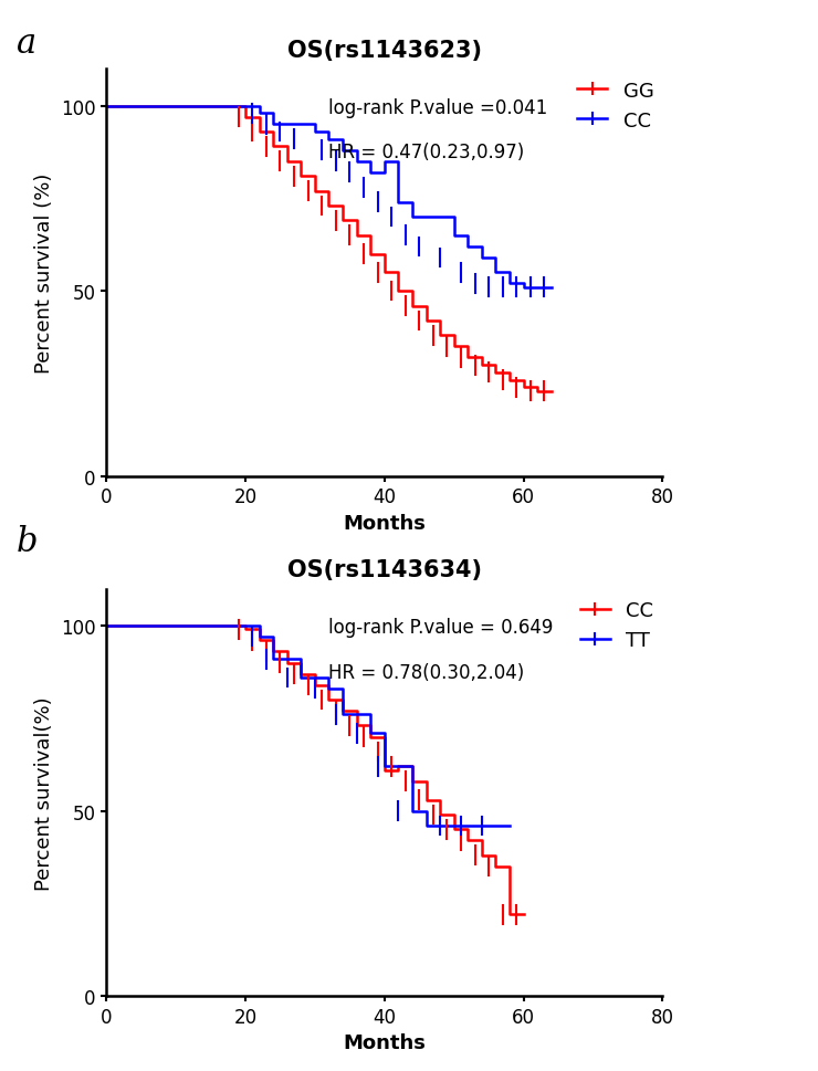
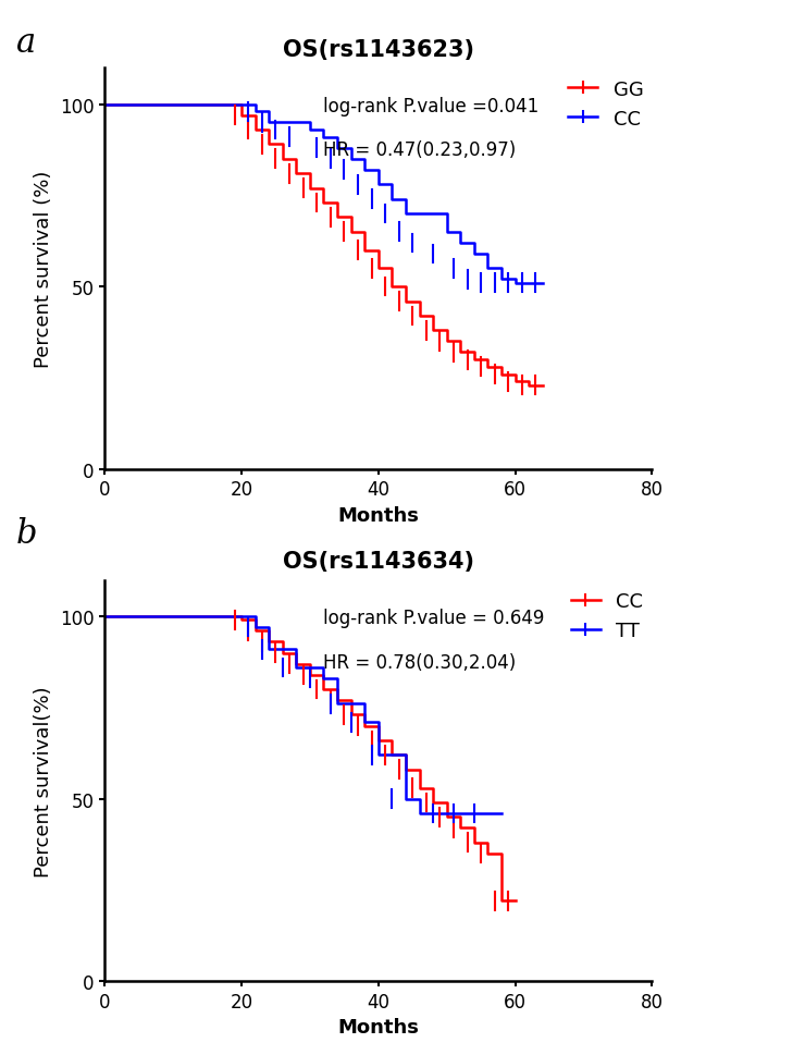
OS(rs1143623)/CC/40: 85 -> 78
OS(rs1143634)/CC/40: 61 -> 66
